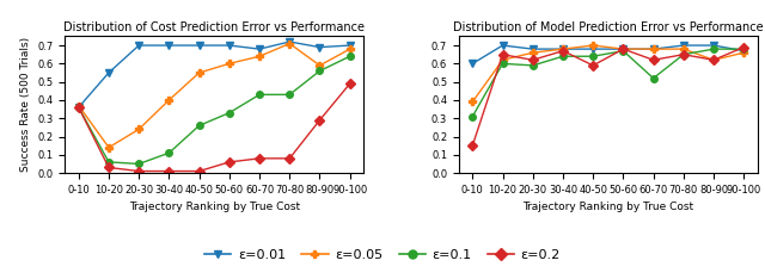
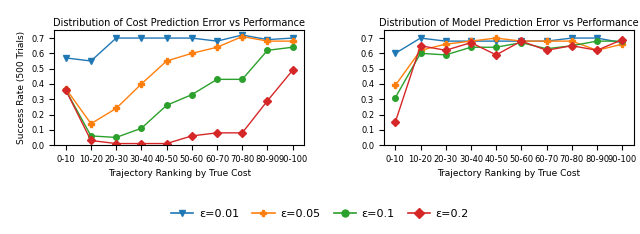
Distribution of Cost Prediction Error vs Performance/ε=0.01/0-10: 0.36 -> 0.57
Distribution of Cost Prediction Error vs Performance/ε=0.05/80-90: 0.59 -> 0.68
Distribution of Cost Prediction Error vs Performance/ε=0.1/80-90: 0.56 -> 0.62
Distribution of Model Prediction Error vs Performance/ε=0.1/60-70: 0.52 -> 0.63
